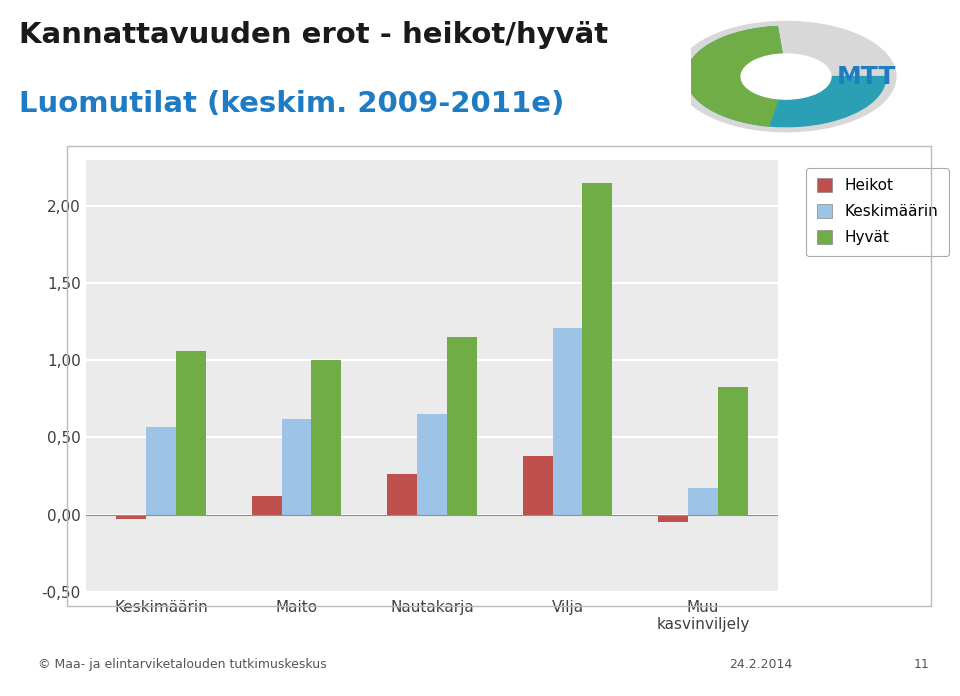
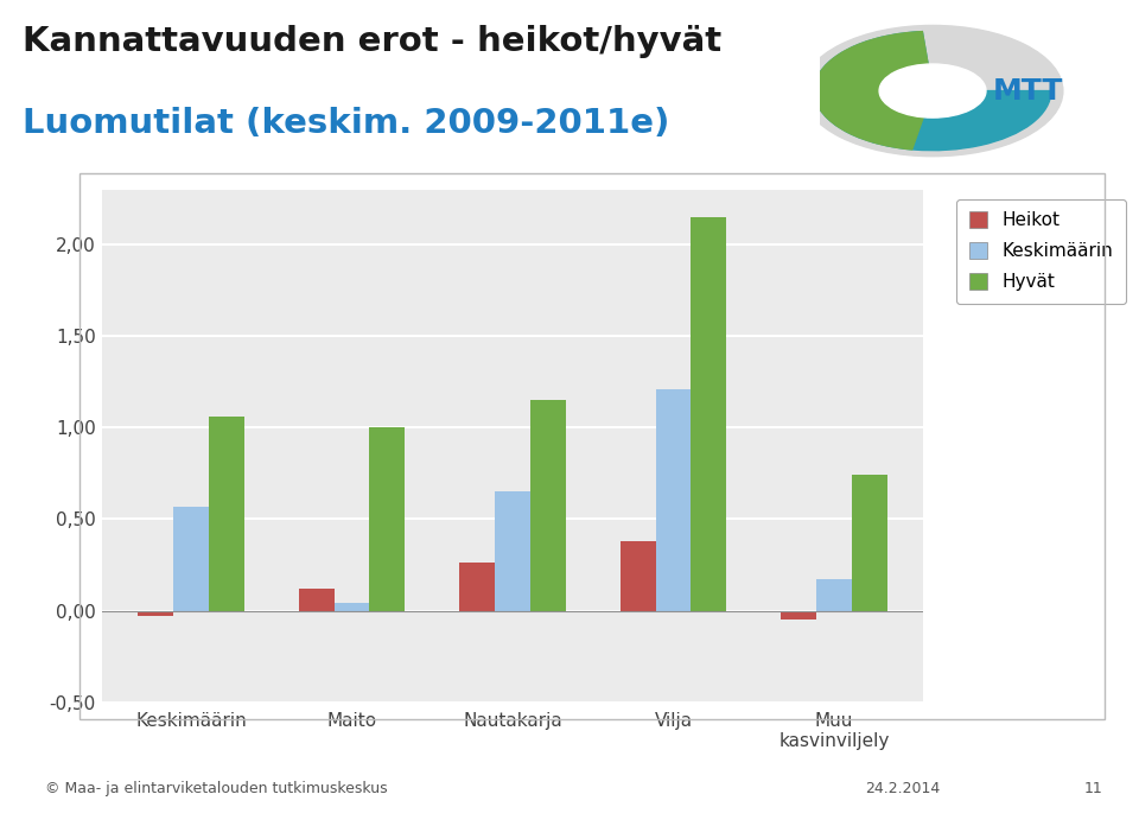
Keskimäärin/Maito: 0,62 -> 0,04
Hyvät/Muu kasvinviljely: 0,83 -> 0,74
